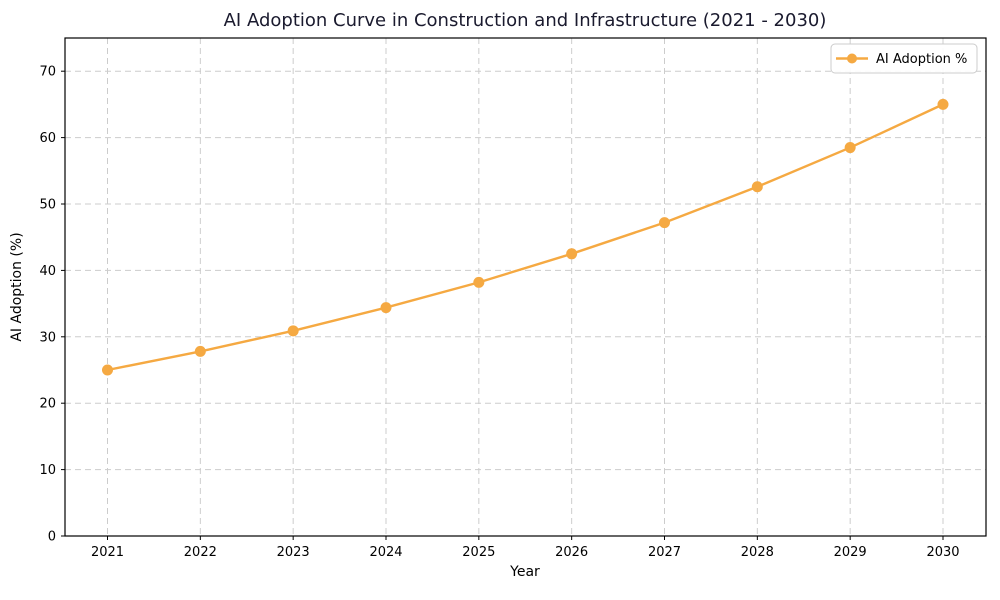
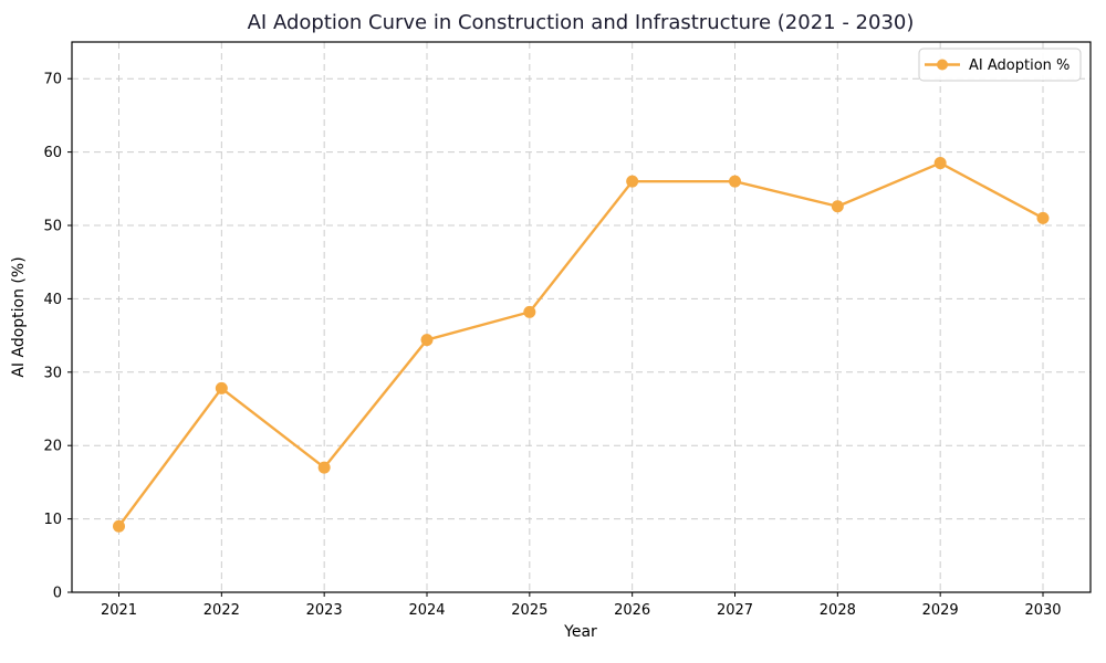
2021: 25 -> 9
2023: 31 -> 17
2026: 42 -> 56
2027: 47 -> 56
2030: 65 -> 51
